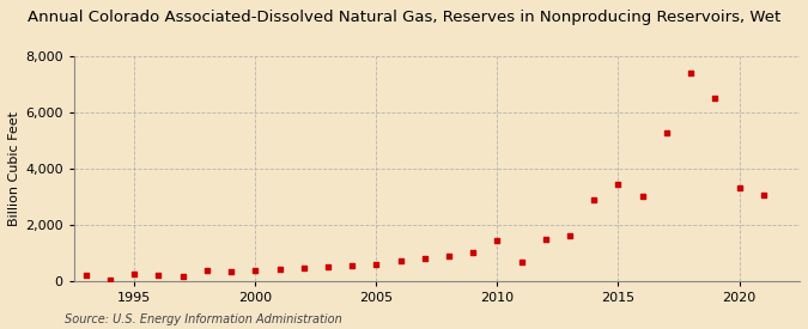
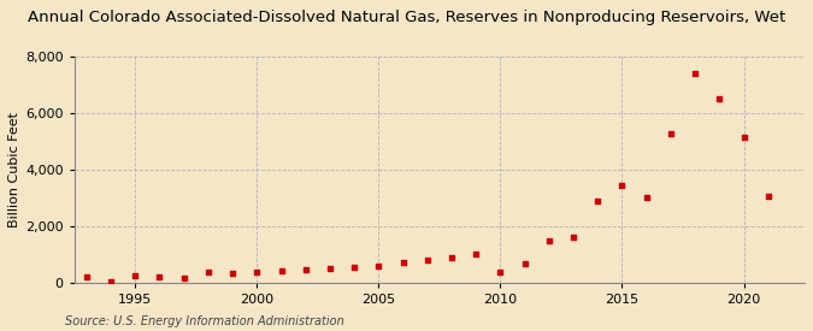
2010: 1,450 -> 380
2020: 3,300 -> 5,150
